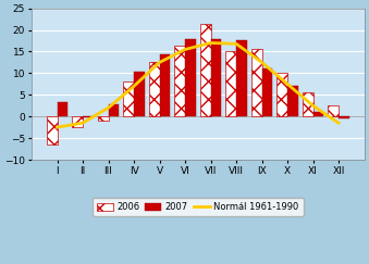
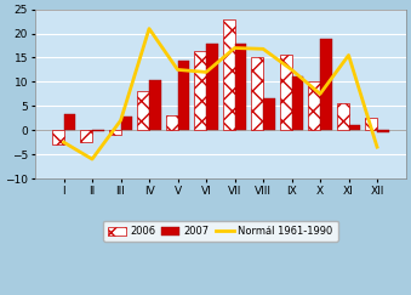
2006/I: -6.5 -> -3.0
Normál 1961-1990/II: -1.5 -> -6.0
Normál 1961-1990/IV: 7.0 -> 21.0
2006/V: 12.5 -> 3.0
Normál 1961-1990/VI: 15.5 -> 12.0
2006/VII: 21.5 -> 23.0
2007/VIII: 17.6 -> 6.5
2007/X: 7.0 -> 19.0
Normál 1961-1990/XI: 2.5 -> 15.5
Normál 1961-1990/XII: -1.5 -> -3.5
